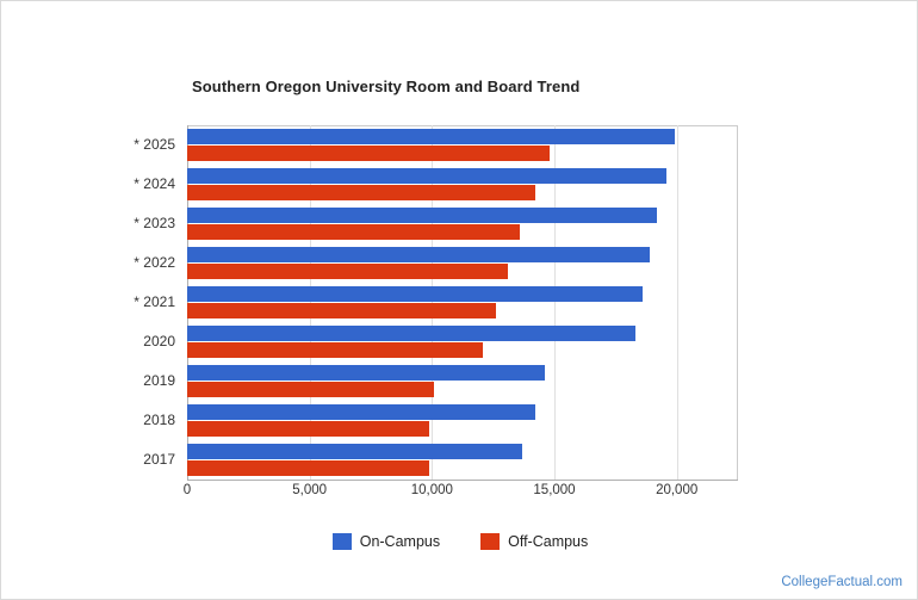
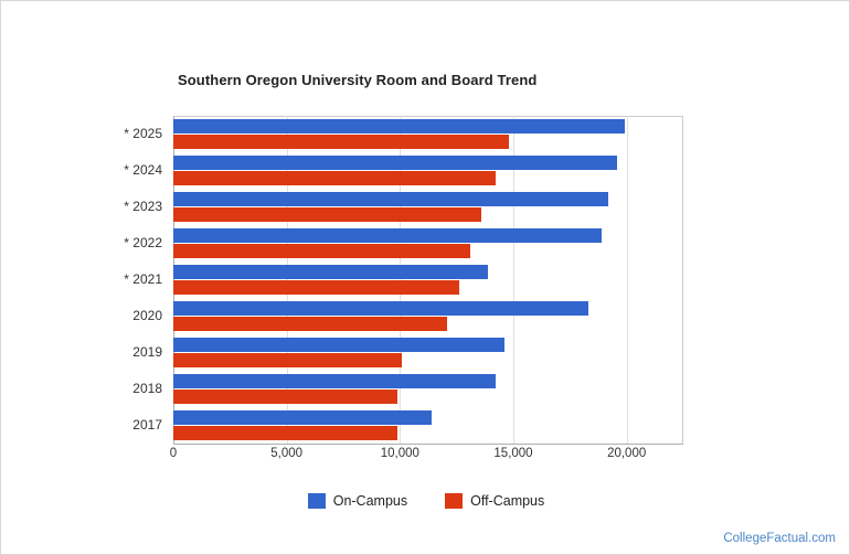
On-Campus/* 2021: 18600 -> 13900
On-Campus/2017: 13700 -> 11400
